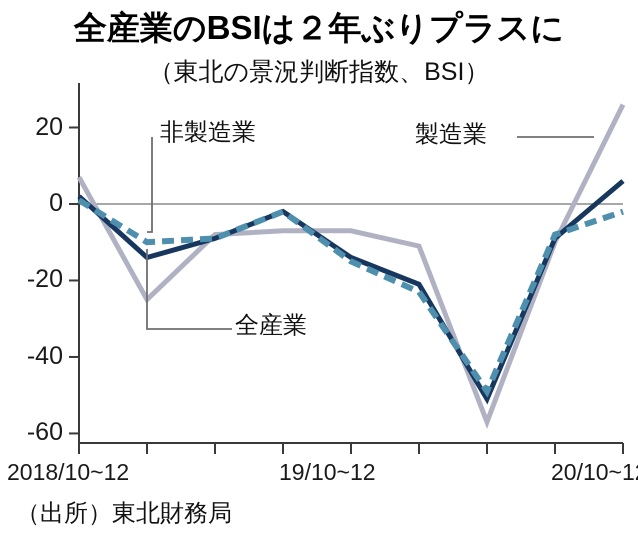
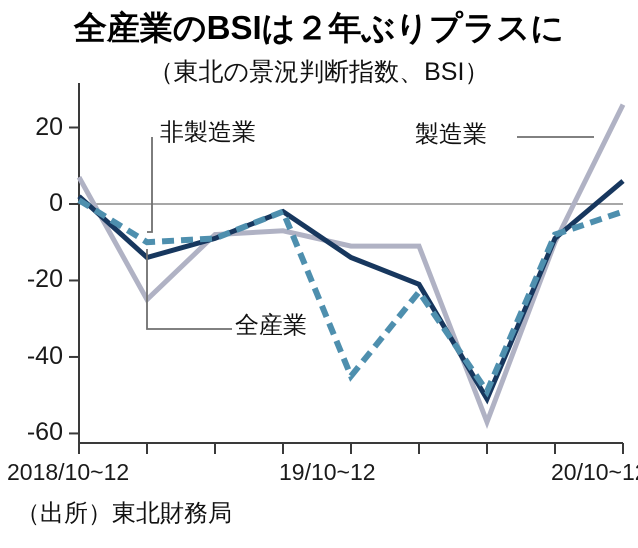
製造業/19/10~12: -7 -> -11
非製造業/19/10~12: -15 -> -45
